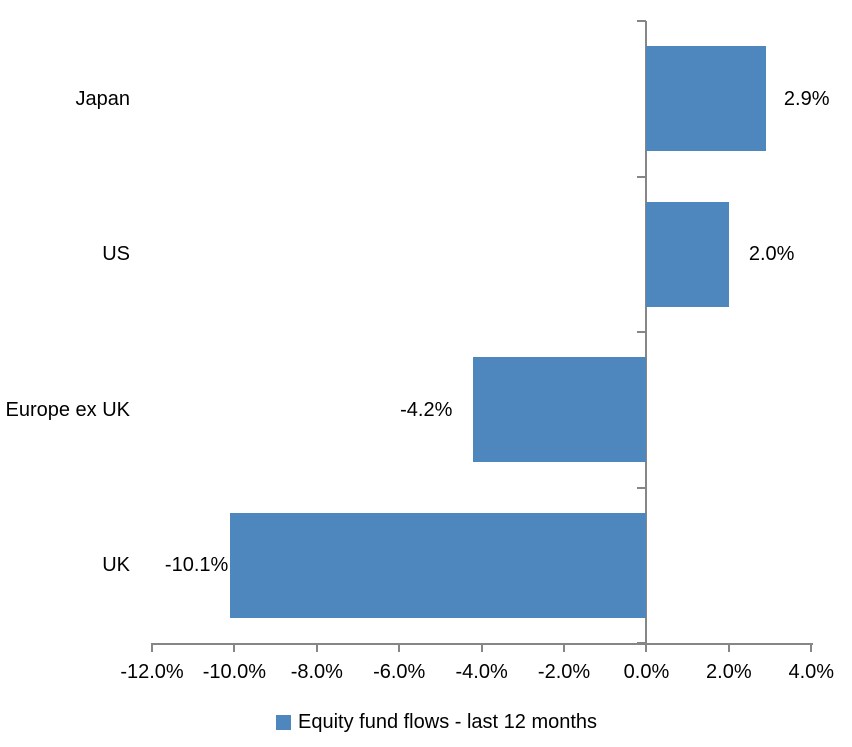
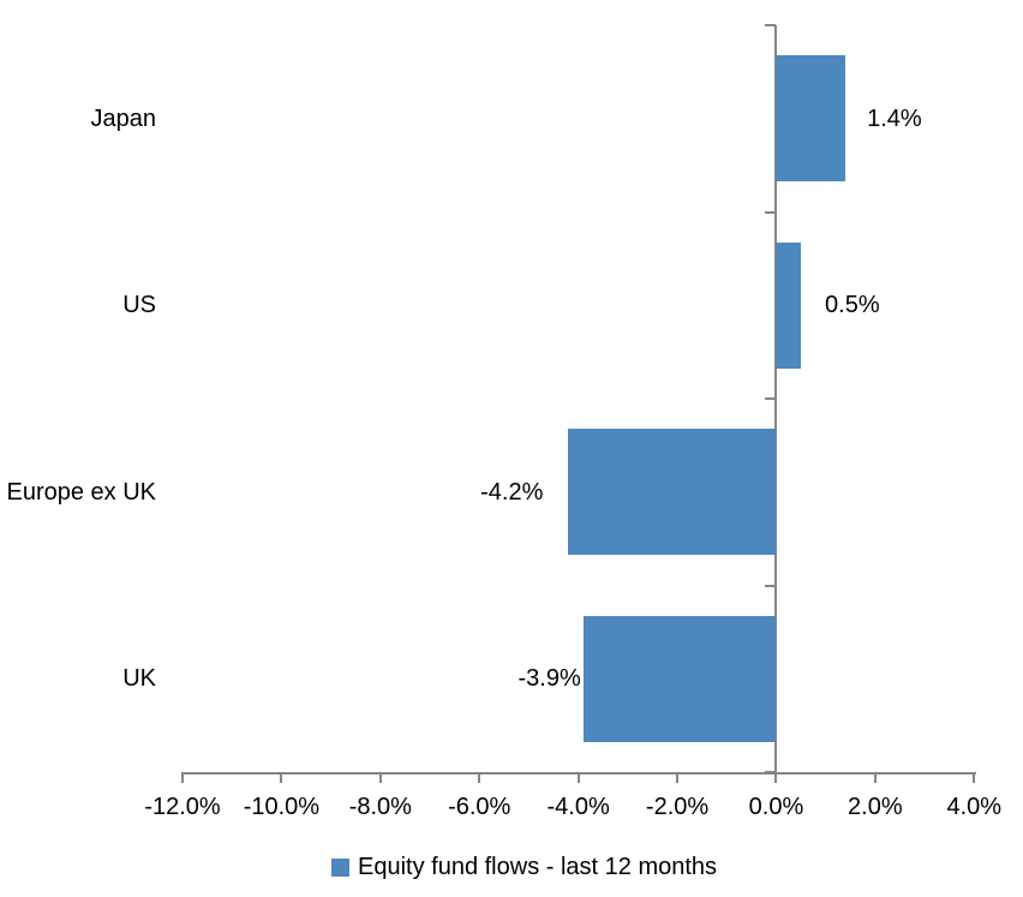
Japan: 2.9% -> 1.4%
US: 2.0% -> 0.5%
UK: -10.1% -> -3.9%
